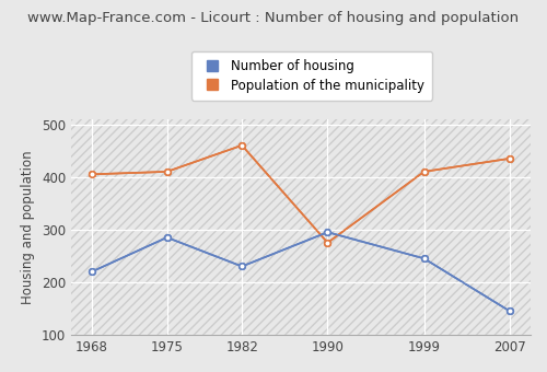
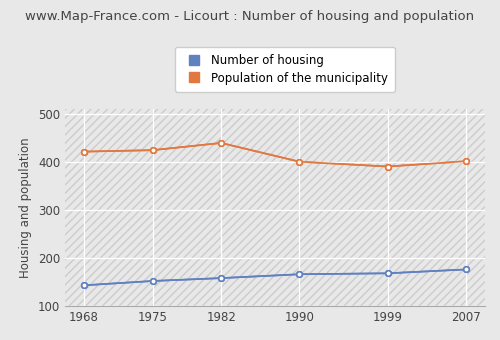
Number of housing/1968: 220 -> 143
Population of the municipality/1968: 405 -> 421
Number of housing/1975: 285 -> 152
Population of the municipality/1975: 410 -> 424
Number of housing/1982: 230 -> 158
Population of the municipality/1982: 460 -> 439
Number of housing/1990: 295 -> 166
Population of the municipality/1990: 275 -> 400
Number of housing/1999: 245 -> 168
Population of the municipality/1999: 410 -> 390
Number of housing/2007: 145 -> 176
Population of the municipality/2007: 435 -> 401
